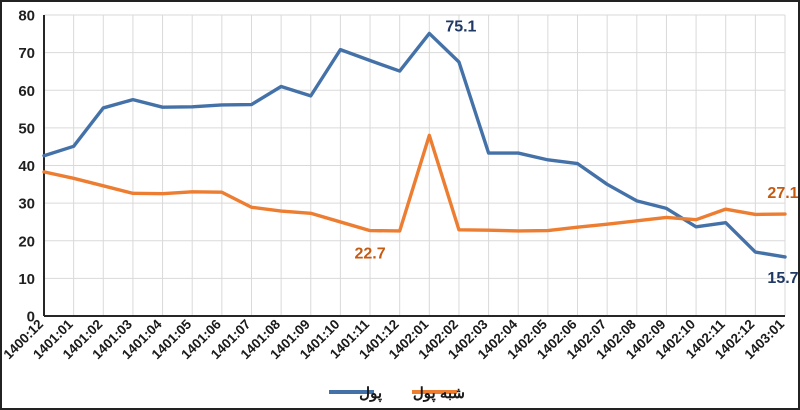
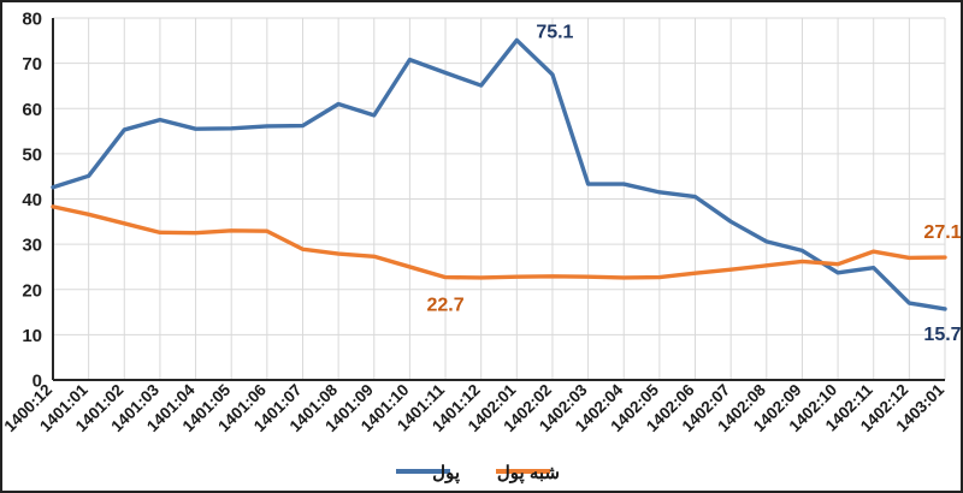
شبه پول/1402:01: 48 -> 23
